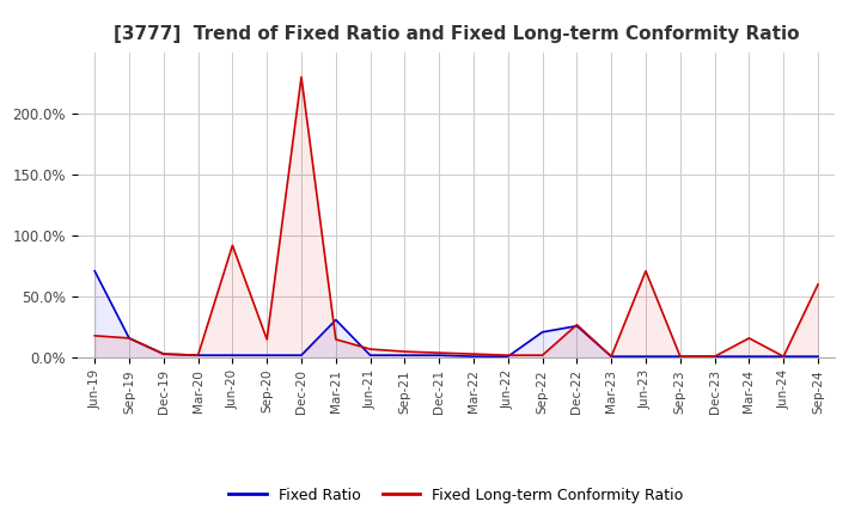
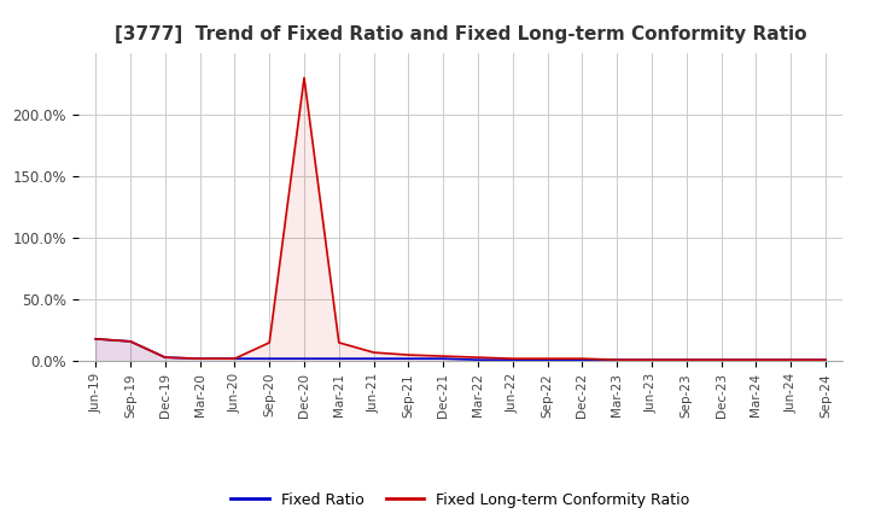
Fixed Ratio/Jun-19: 71% -> 18%
Fixed Long-term Conformity Ratio/Jun-20: 92% -> 2%
Fixed Ratio/Mar-21: 31% -> 2%
Fixed Ratio/Sep-22: 21% -> 1%
Fixed Ratio/Dec-22: 26% -> 1%
Fixed Long-term Conformity Ratio/Dec-22: 27% -> 2%
Fixed Long-term Conformity Ratio/Jun-23: 71% -> 1%
Fixed Long-term Conformity Ratio/Mar-24: 16% -> 1%
Fixed Long-term Conformity Ratio/Sep-24: 60% -> 1%
